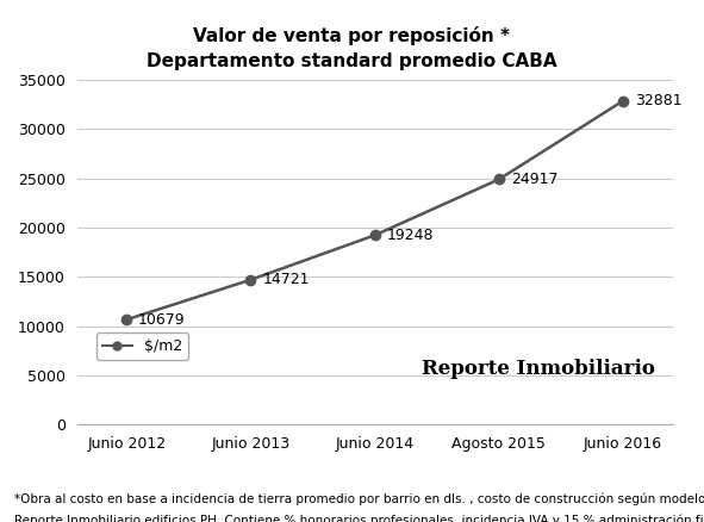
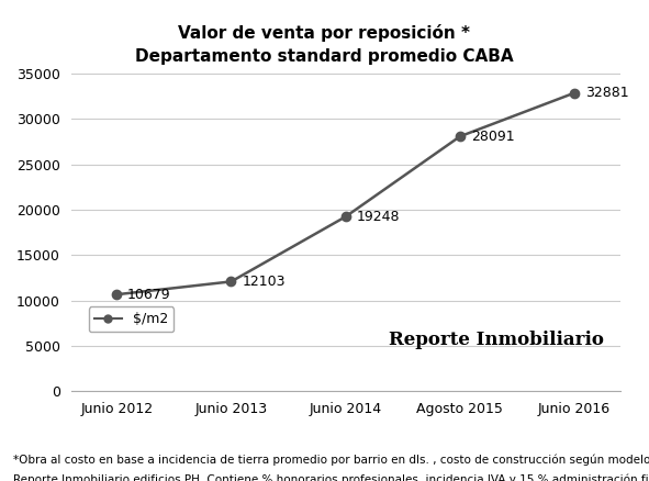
Junio 2013: 14721 -> 12103
Agosto 2015: 24917 -> 28091
